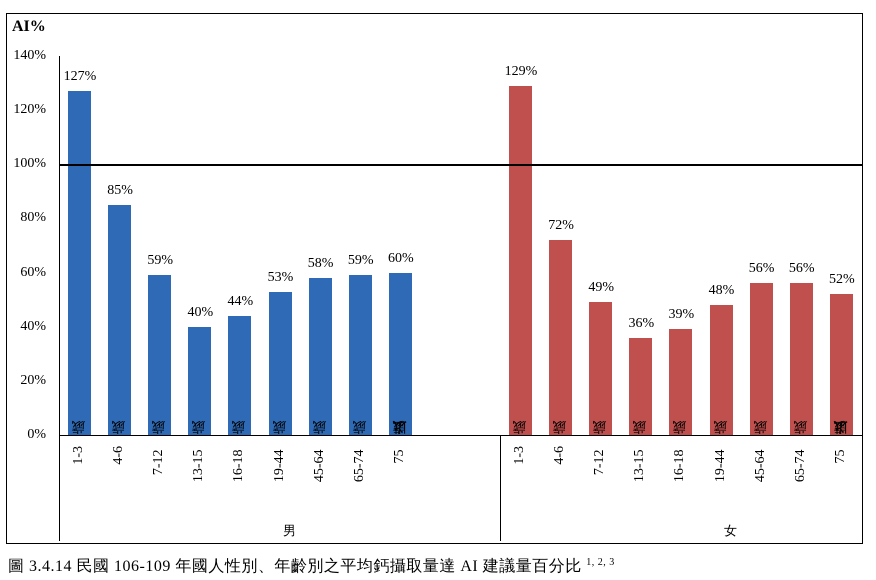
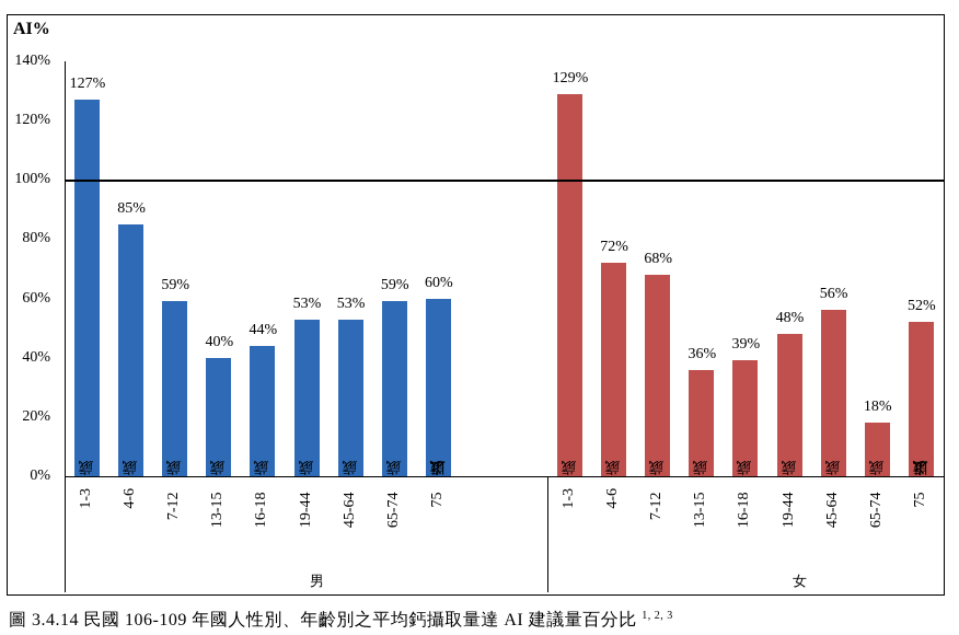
女/7-12 歲: 49% -> 68%
男/45-64 歲: 58% -> 53%
女/65-74 歲: 56% -> 18%
